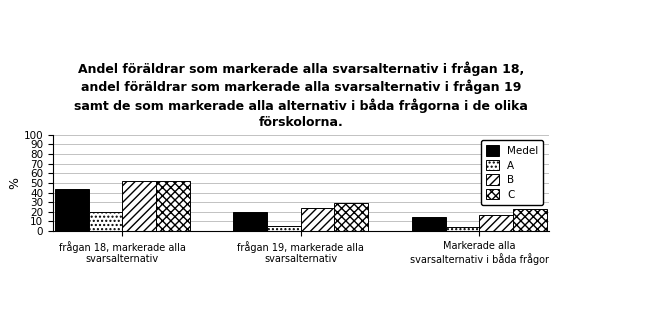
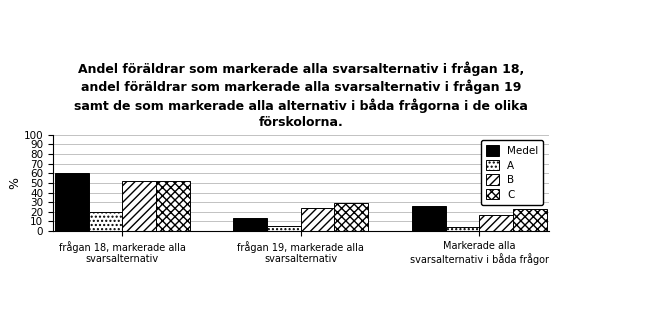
Medel/frågan 18, markerade alla svarsalternativ: 44 -> 60
Medel/frågan 19, markerade alla svarsalternativ: 20 -> 14
Medel/Markerade alla svarsalternativ i båda frågor: 15 -> 26
